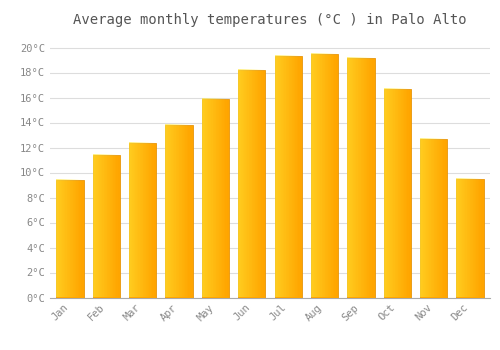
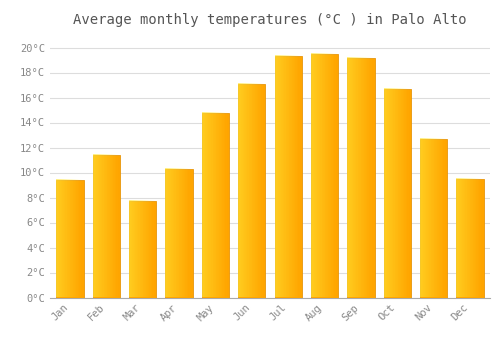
Mar: 12.4°C -> 7.7°C
Apr: 13.8°C -> 10.3°C
May: 15.9°C -> 14.8°C
Jun: 18.2°C -> 17.1°C
